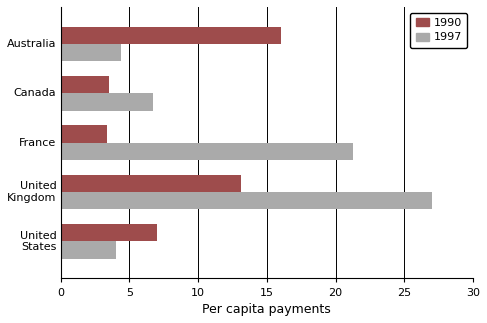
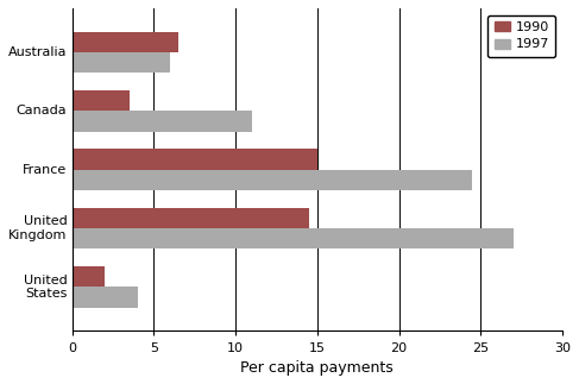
1990/Australia: 16.0 -> 6.5
1997/Australia: 4.4 -> 6.0
1997/Canada: 6.7 -> 11.0
1990/France: 3.4 -> 15.0
1997/France: 21.3 -> 24.5
1990/United Kingdom: 13.1 -> 14.5
1990/United States: 7.0 -> 2.0
